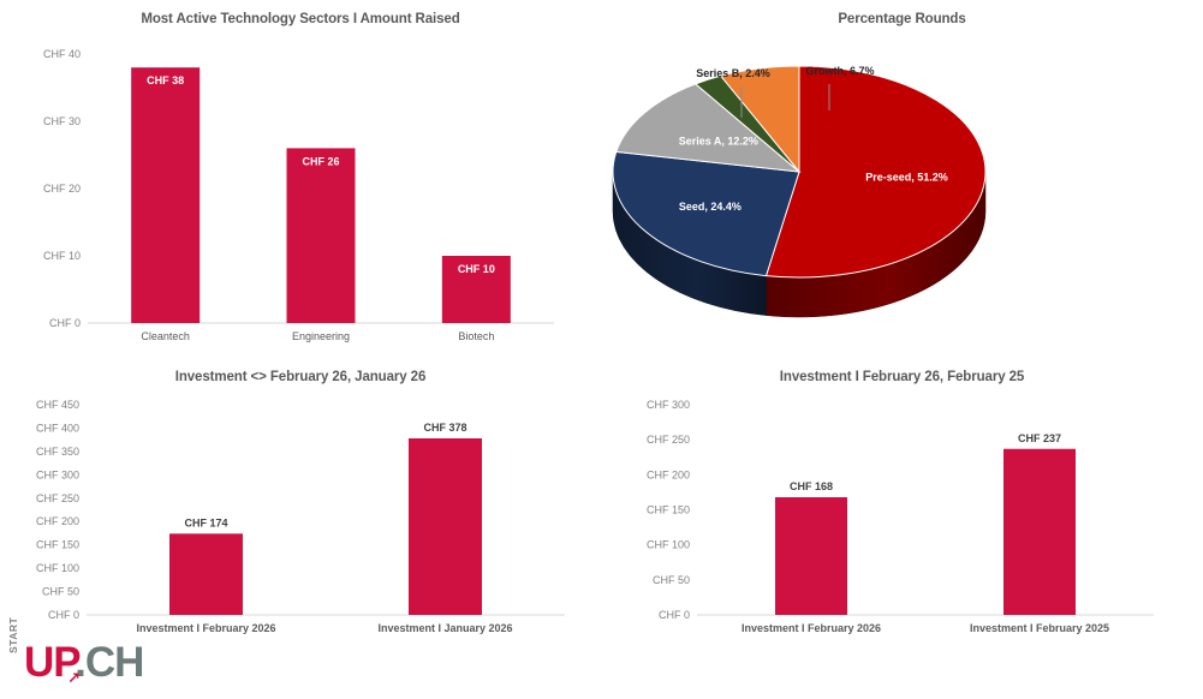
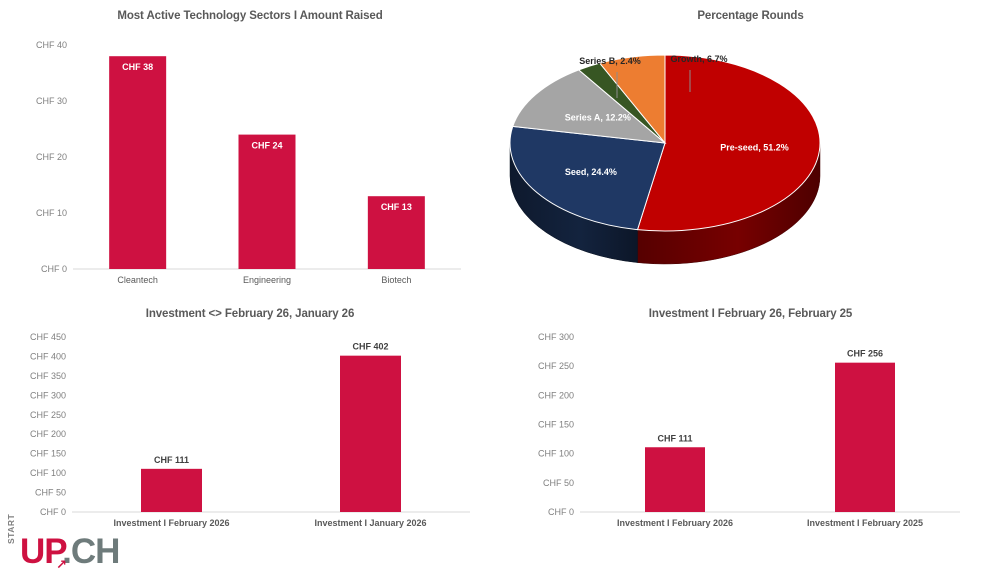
Most Active Technology Sectors I Amount Raised/Engineering: 26 -> 24
Most Active Technology Sectors I Amount Raised/Biotech: 10 -> 13
Investment <> February 26, January 26/Investment I February 2026: 174 -> 111
Investment <> February 26, January 26/Investment I January 2026: 378 -> 402
Investment I February 26, February 25/Investment I February 2026: 168 -> 111
Investment I February 26, February 25/Investment I February 2025: 237 -> 256
